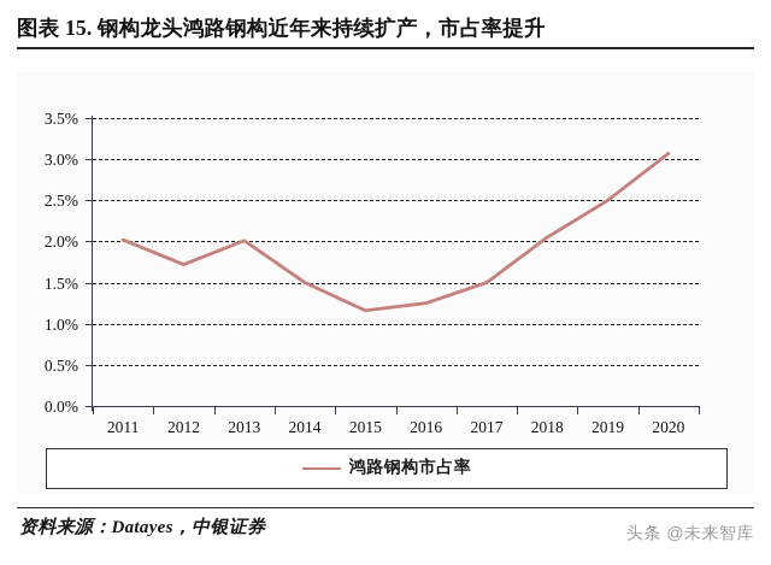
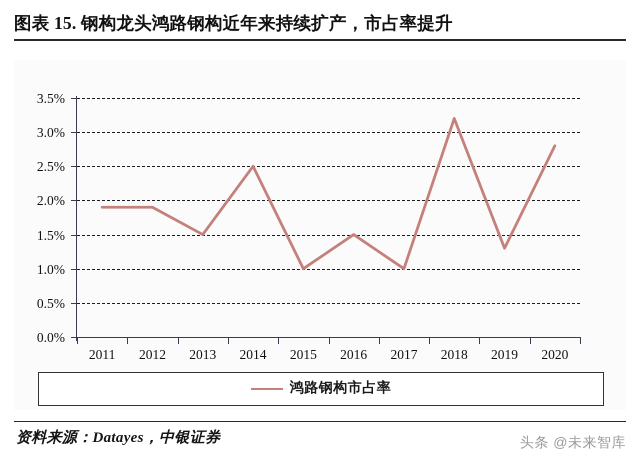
2011: 2.0% -> 1.9%
2012: 1.7% -> 1.9%
2013: 2.0% -> 1.5%
2014: 1.5% -> 2.5%
2015: 1.2% -> 1.0%
2016: 1.2% -> 1.5%
2017: 1.5% -> 1.0%
2018: 2.0% -> 3.2%
2019: 2.5% -> 1.3%
2020: 3.1% -> 2.8%
